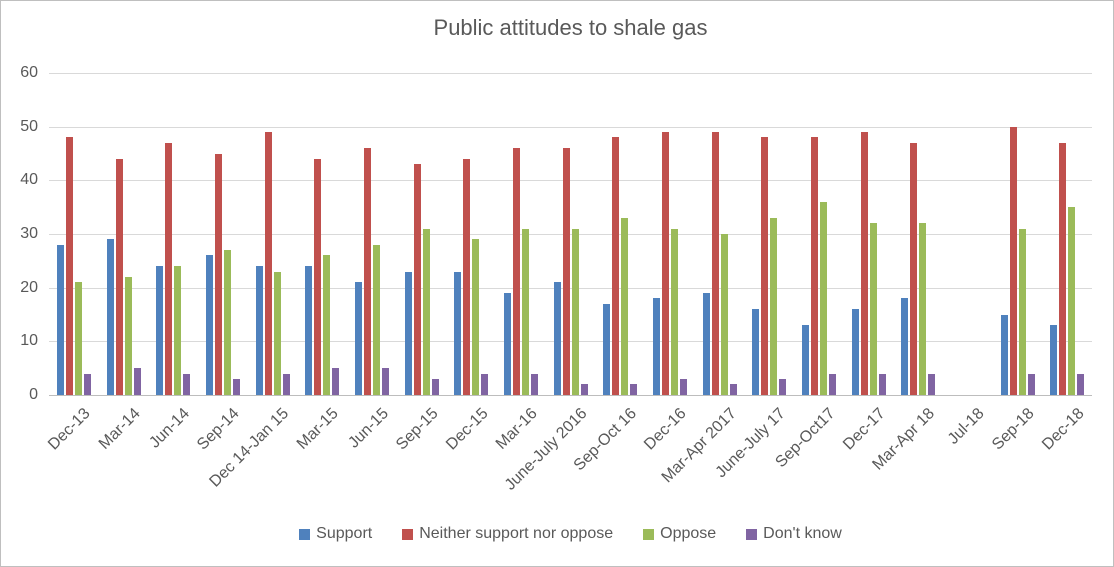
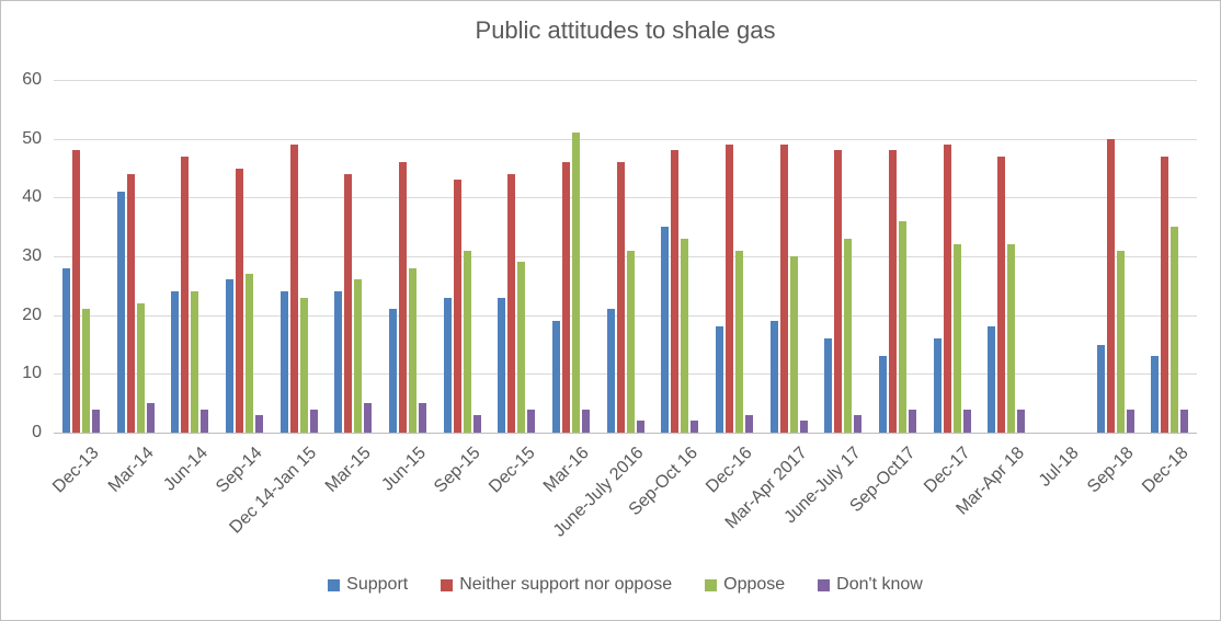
Support/Mar-14: 29 -> 41
Oppose/Mar-16: 31 -> 51
Support/Sep-Oct 16: 17 -> 35
